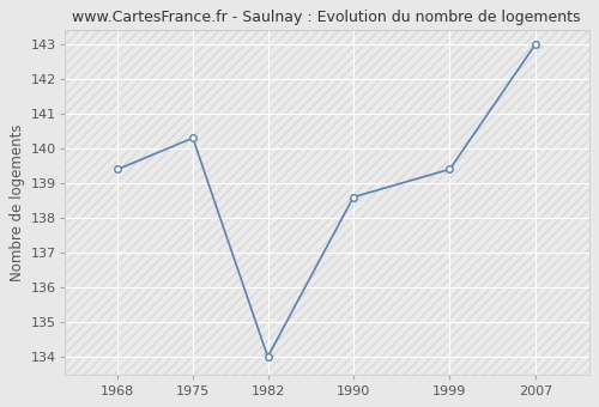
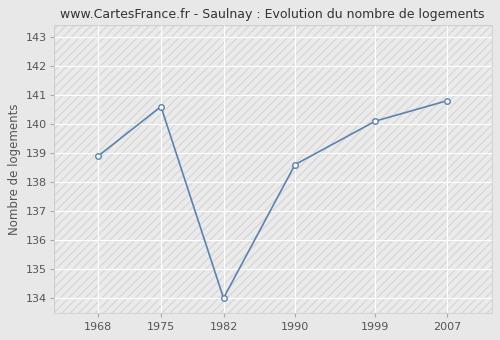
1968: 139.4 -> 138.9
1975: 140.3 -> 140.6
1999: 139.4 -> 140.1
2007: 143.0 -> 140.8
